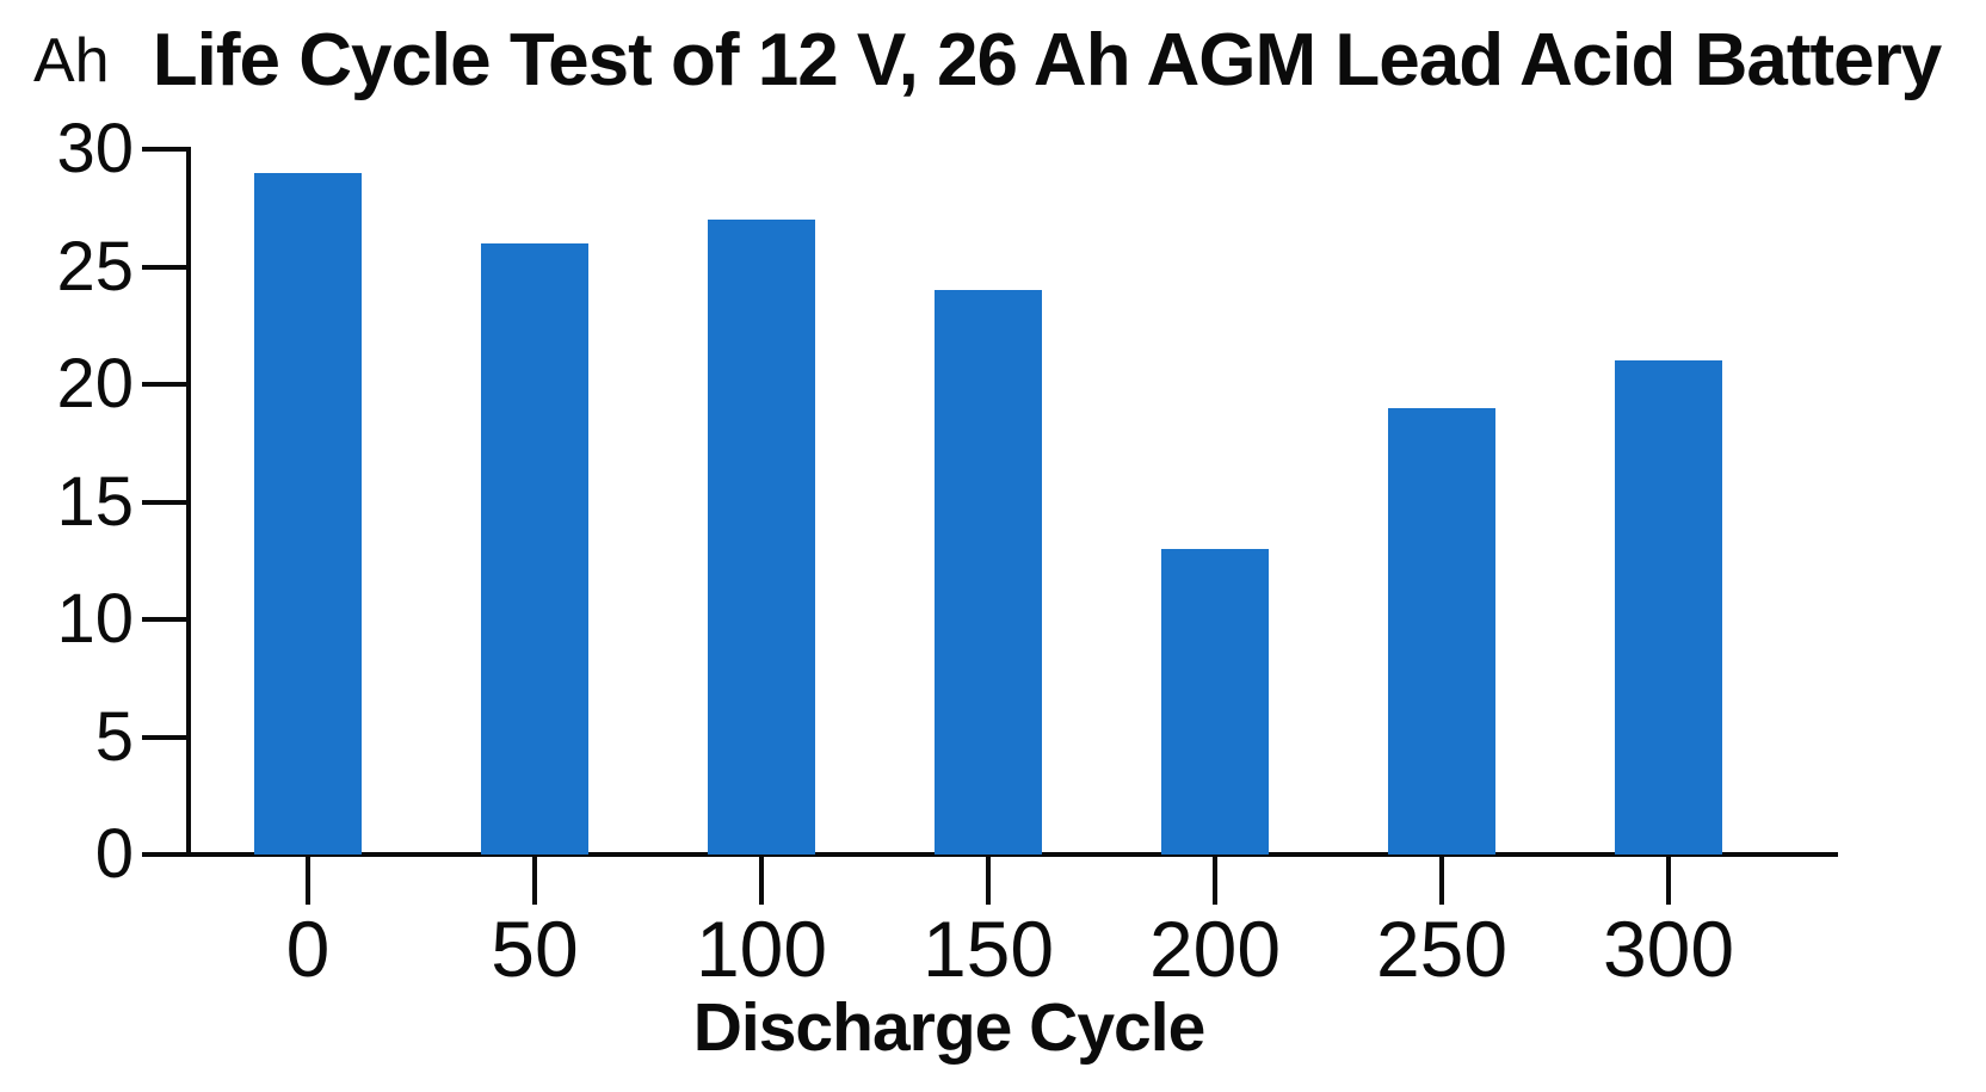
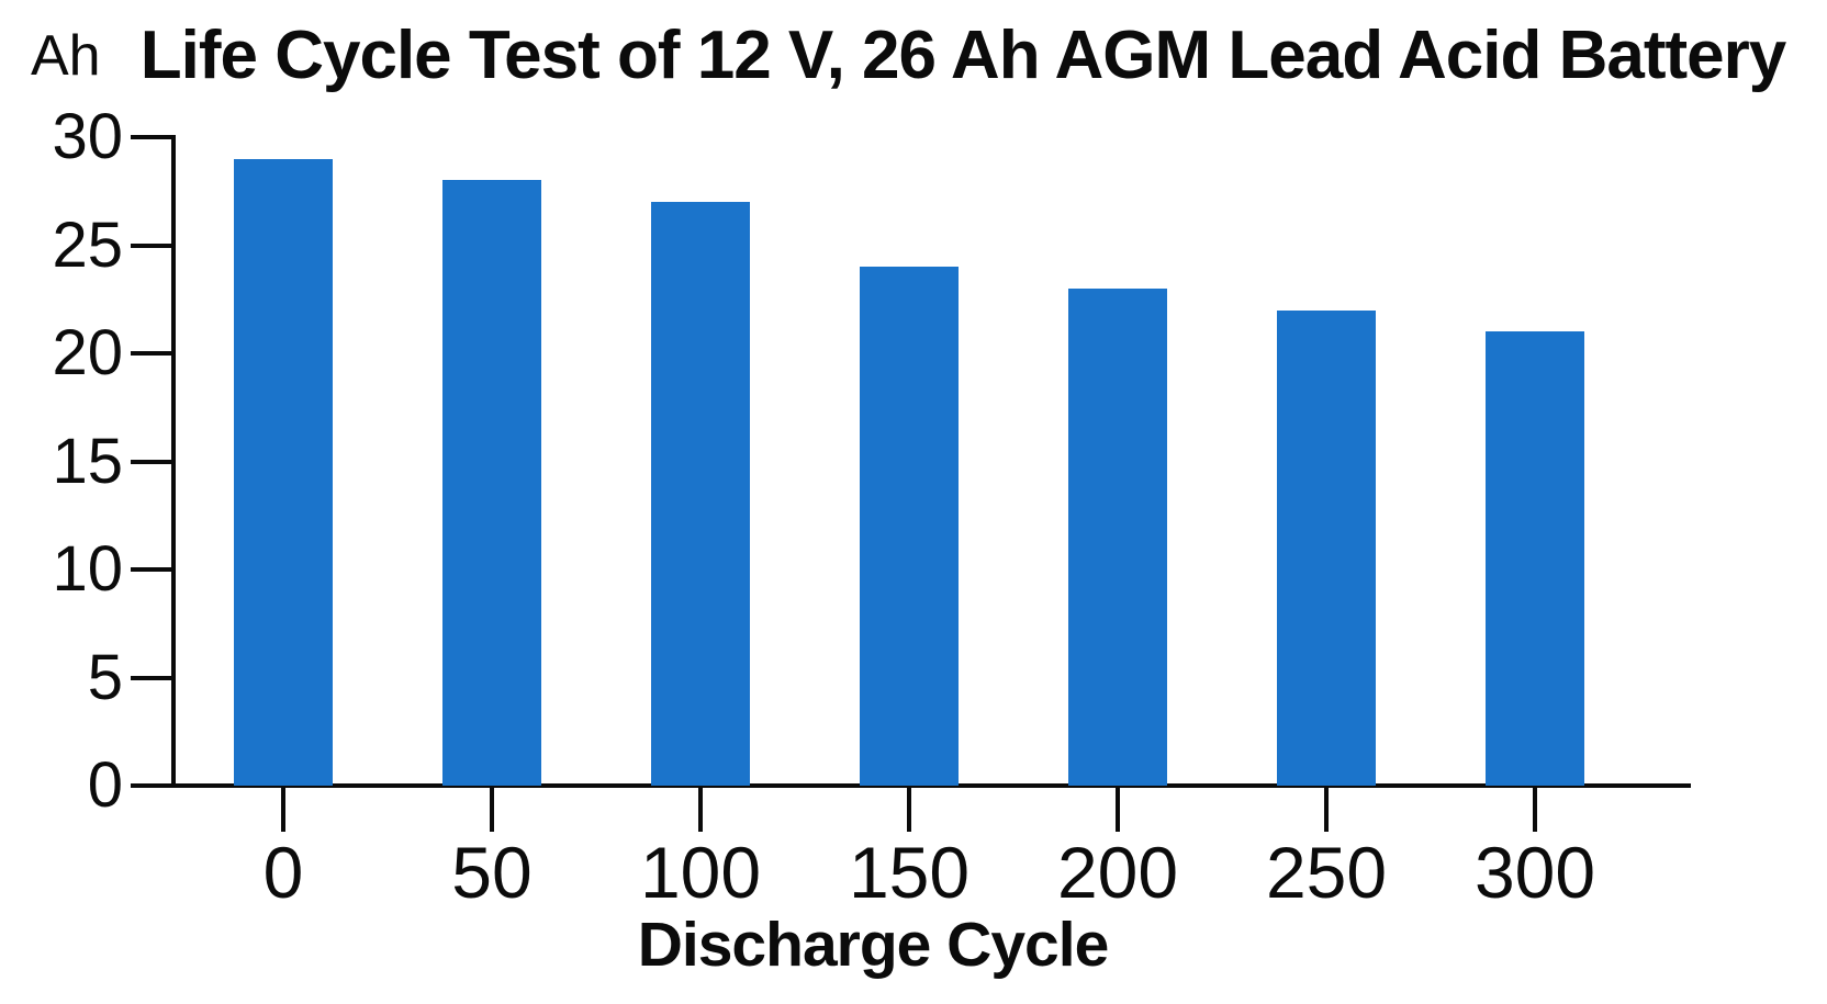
50: 26 -> 28
200: 13 -> 23
250: 19 -> 22
